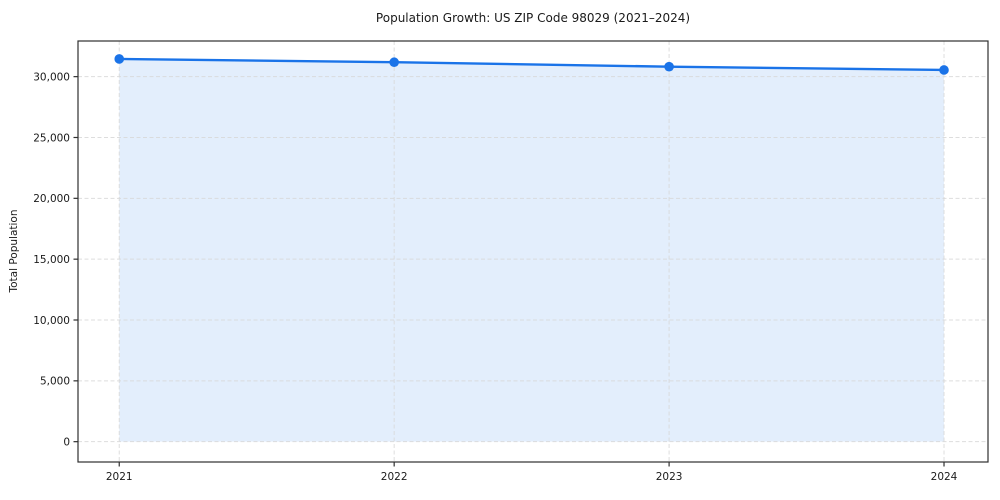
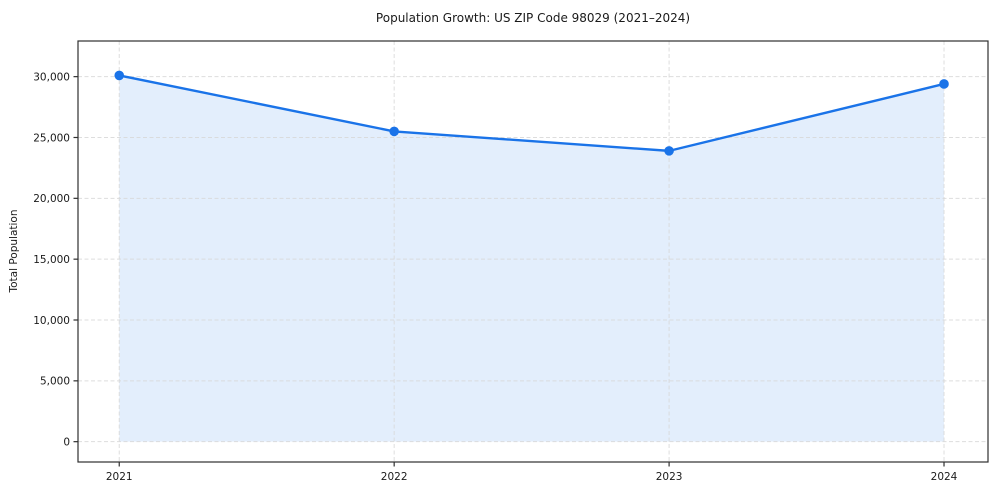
2021: 31500 -> 30100
2022: 31200 -> 25500
2023: 30800 -> 23900
2024: 30600 -> 29400
